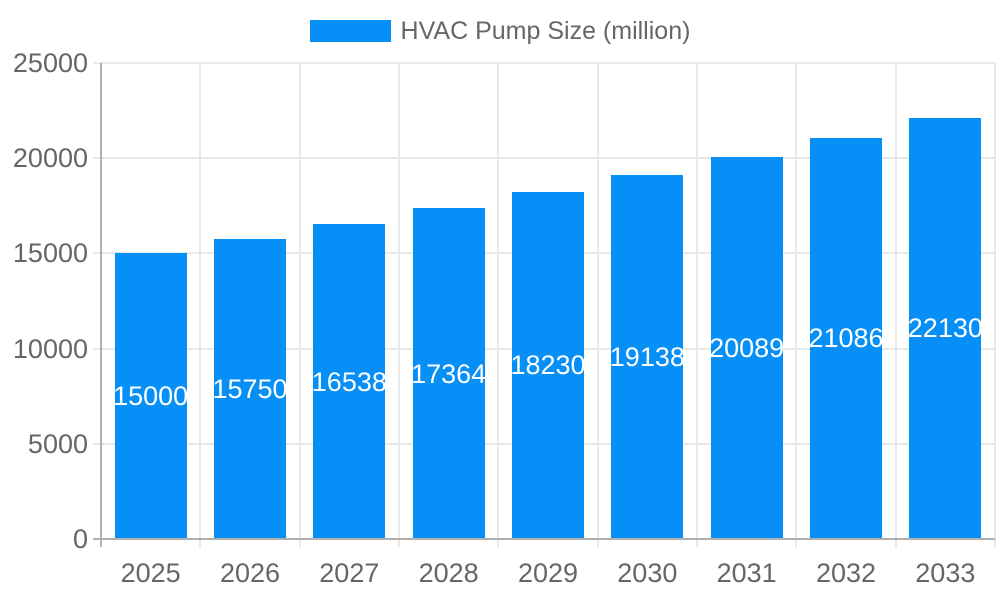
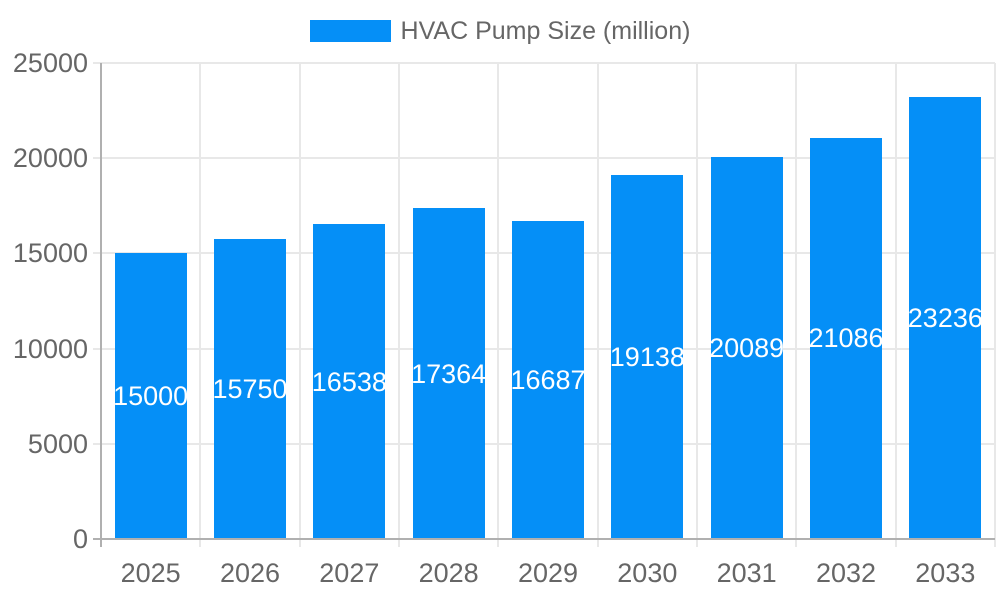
2029: 18230 -> 16687
2033: 22130 -> 23236
